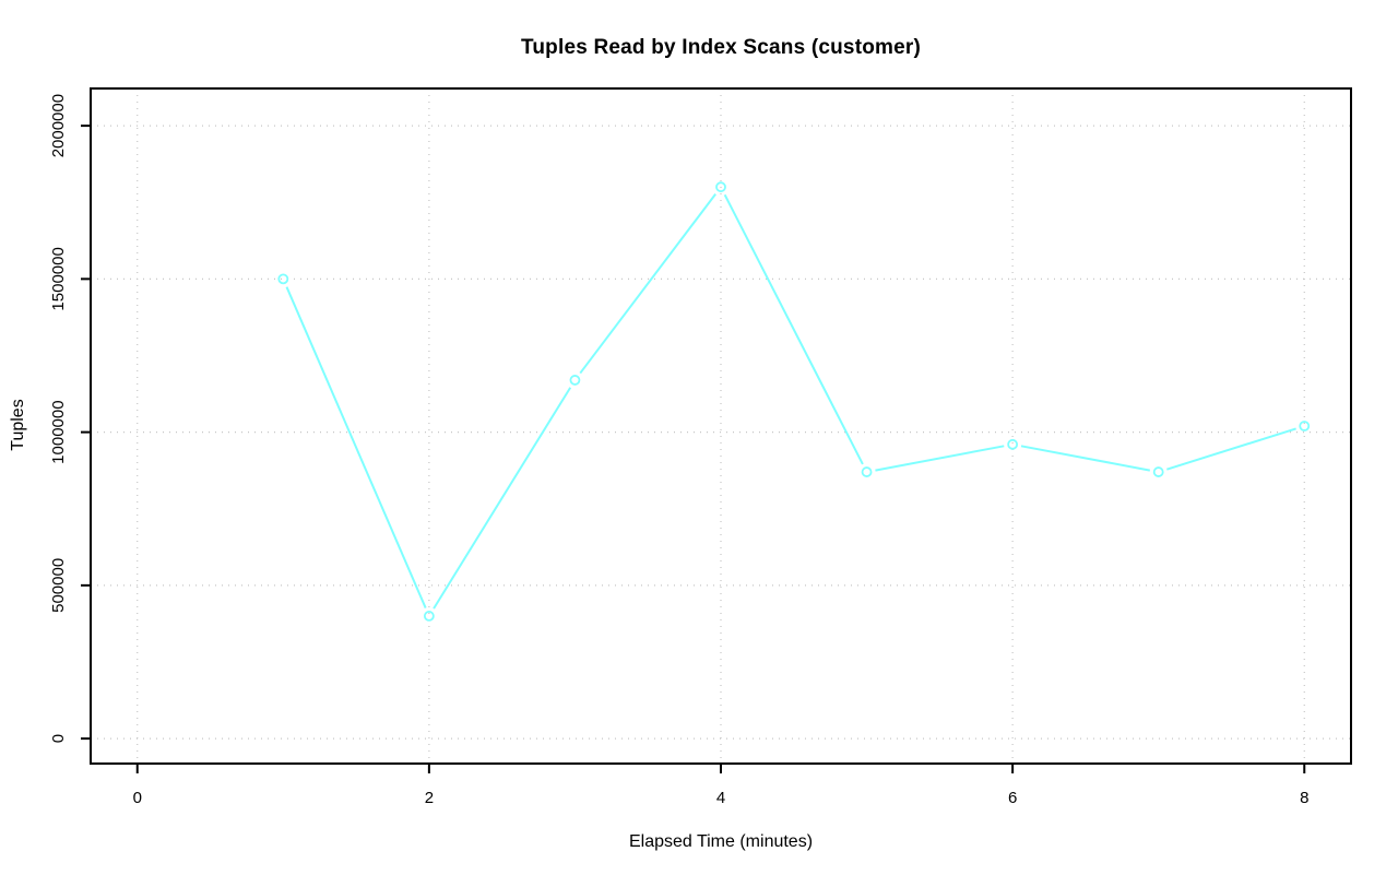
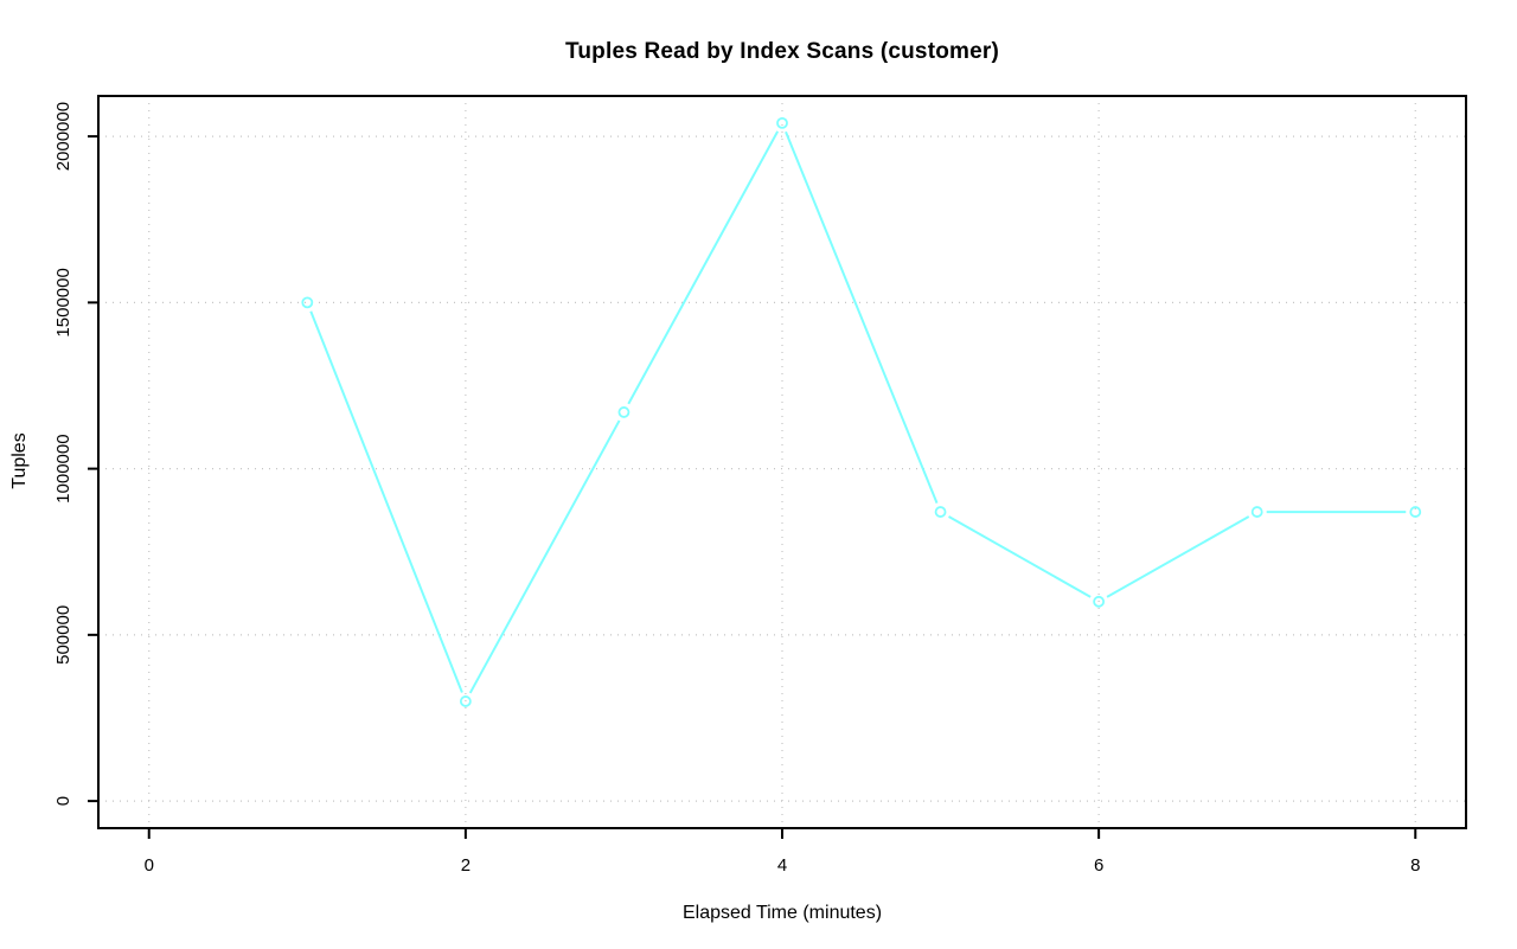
2: 400000 -> 300000
4: 1800000 -> 2040000
6: 960000 -> 600000
8: 1020000 -> 870000
